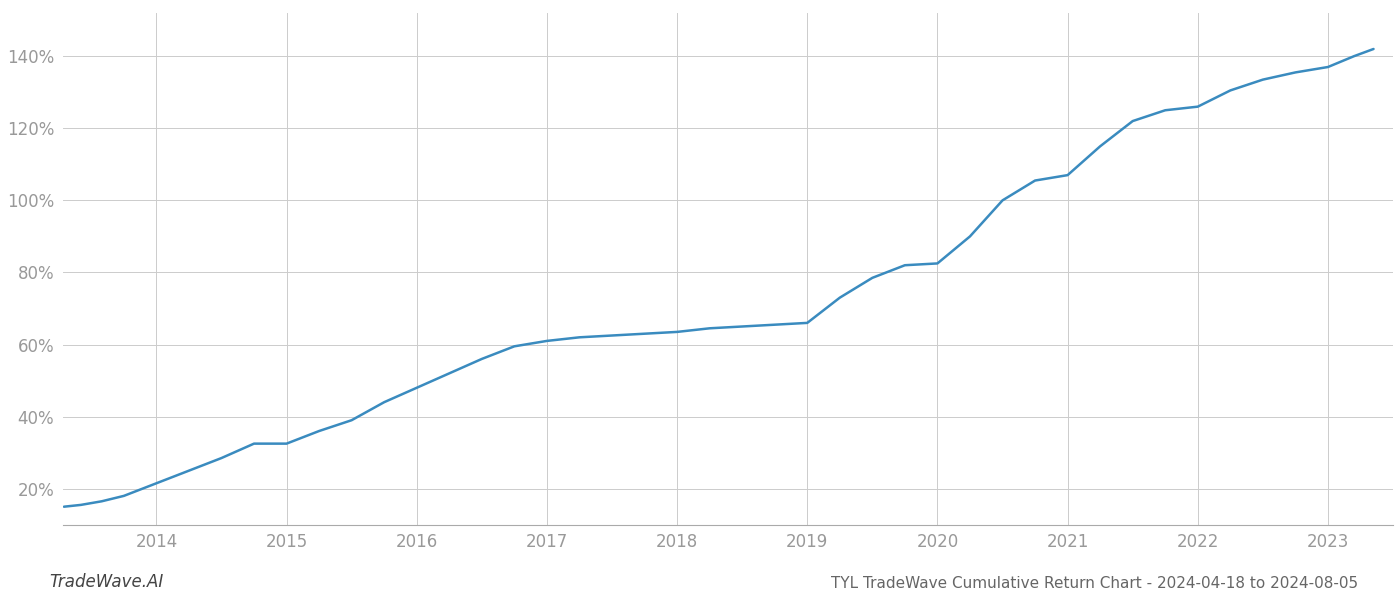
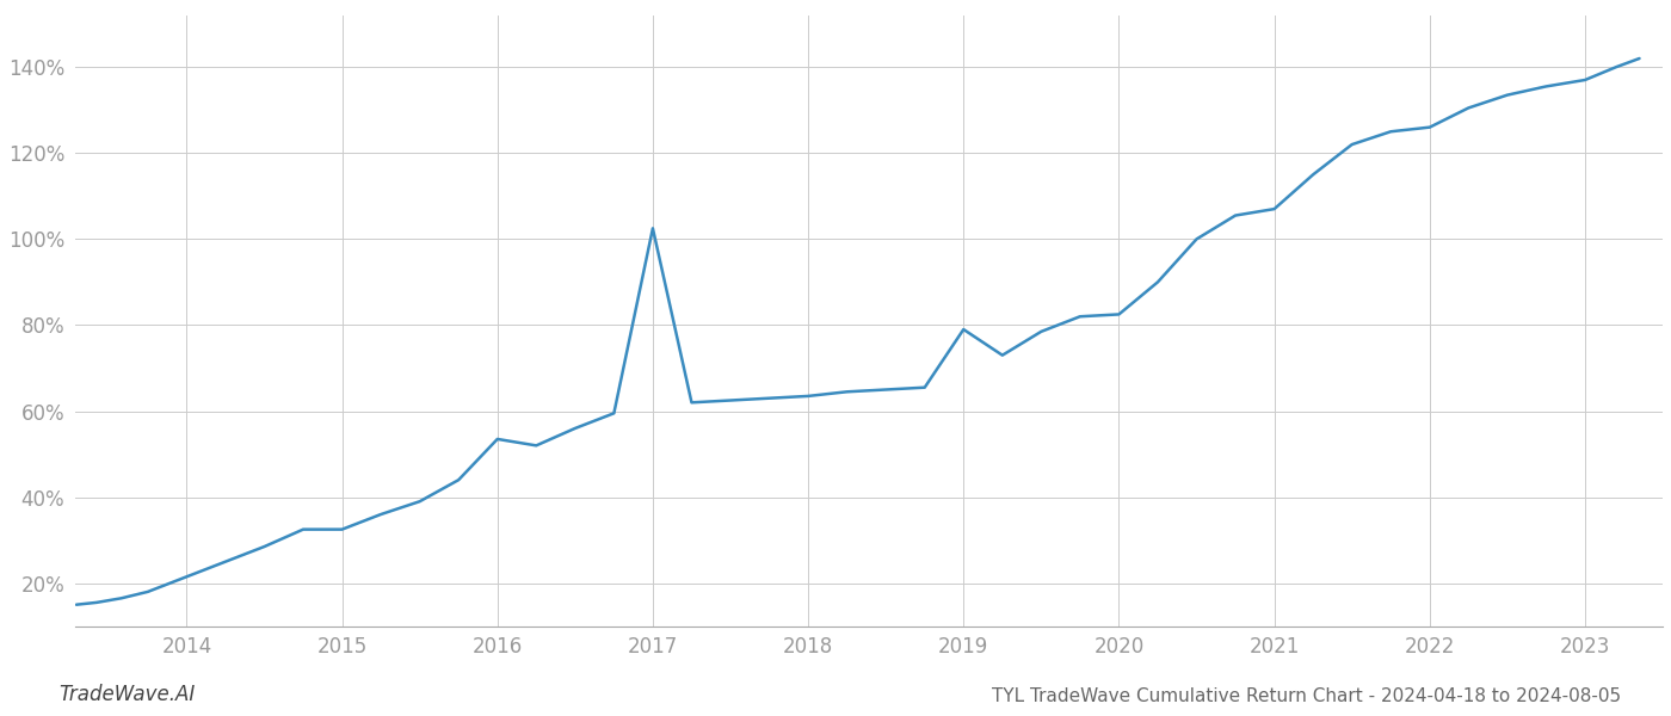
2016: 48.0% -> 53.5%
2017: 61.0% -> 102.5%
2019: 66.0% -> 79.0%
